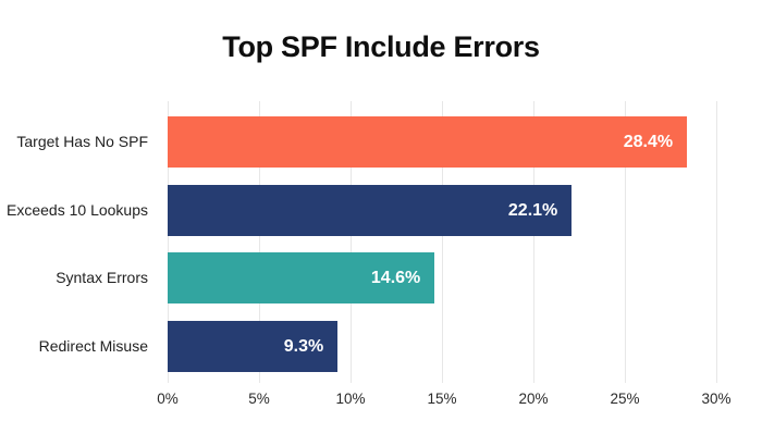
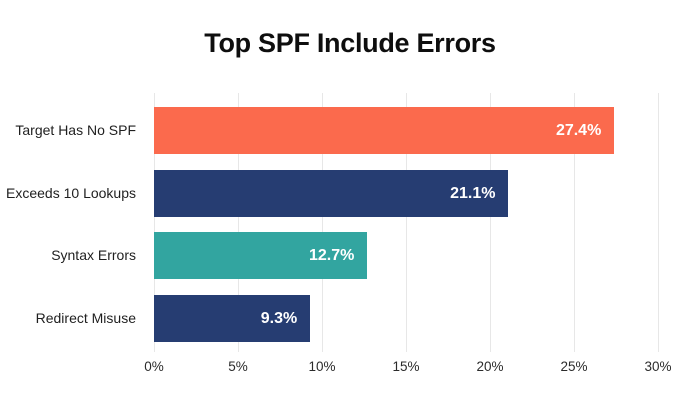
Target Has No SPF: 28.4% -> 27.4%
Exceeds 10 Lookups: 22.1% -> 21.1%
Syntax Errors: 14.6% -> 12.7%
